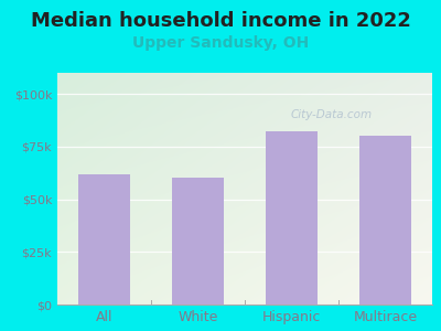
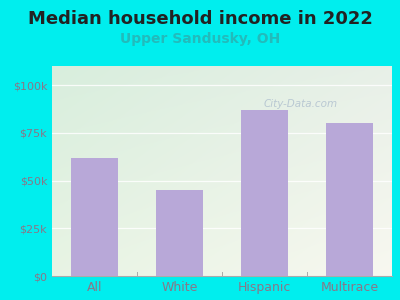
White: $60k -> $45k
Hispanic: $82k -> $87k
